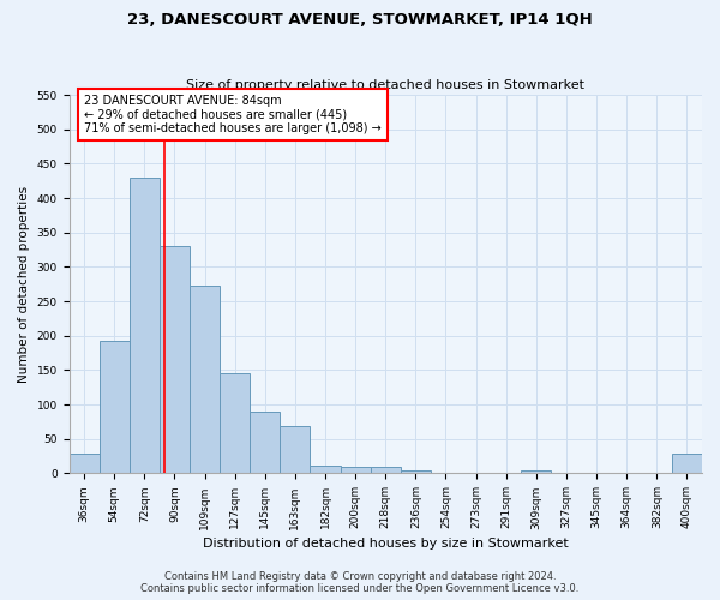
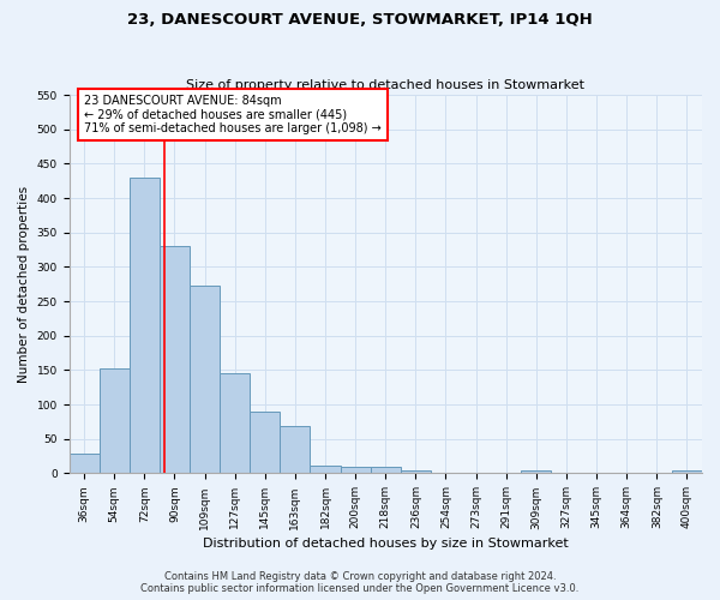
54sqm: 192 -> 153
400sqm: 28 -> 5
